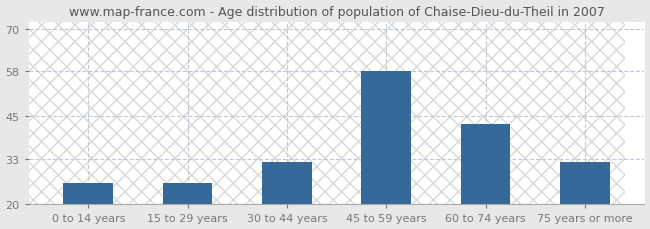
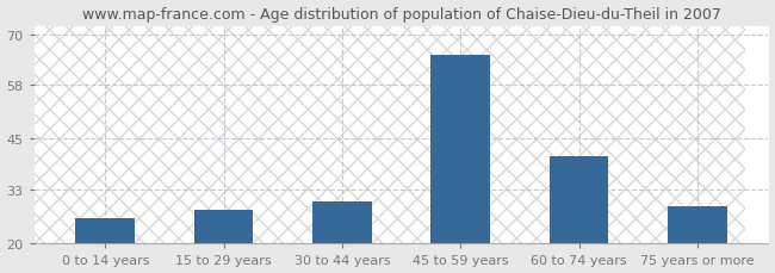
15 to 29 years: 26 -> 28
30 to 44 years: 32 -> 30
45 to 59 years: 58 -> 65
60 to 74 years: 43 -> 41
75 years or more: 32 -> 29
